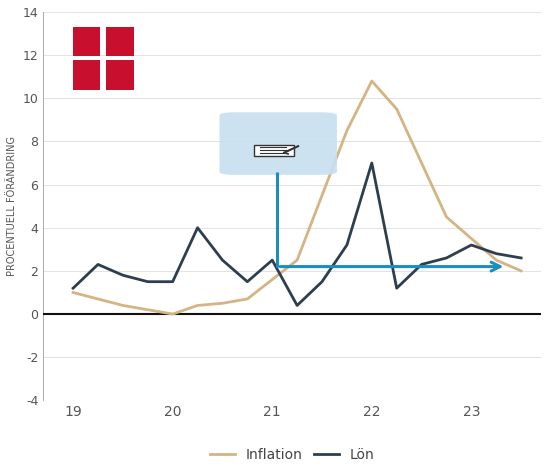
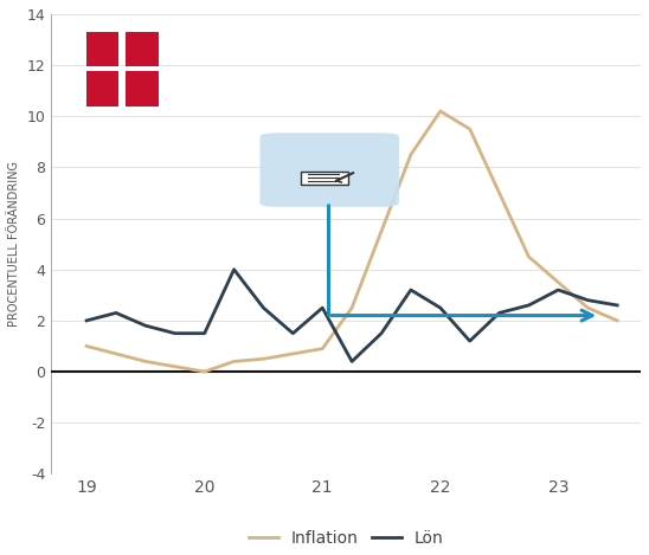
Lön/19: 1.2 -> 2.0
Inflation/21: 1.6 -> 0.9
Inflation/22: 10.8 -> 10.2
Lön/22: 7.0 -> 2.5
